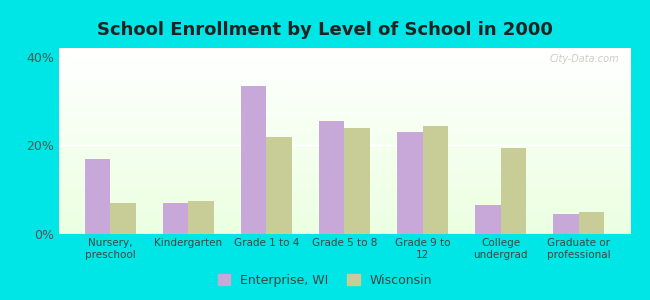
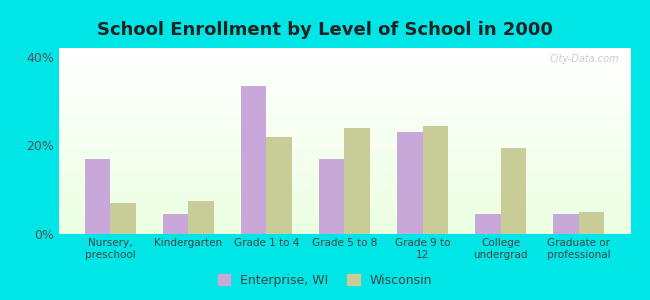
Enterprise, WI/Kindergarten: 7.0% -> 4.5%
Enterprise, WI/Grade 5 to 8: 25.5% -> 17.0%
Enterprise, WI/College undergrad: 6.5% -> 4.5%
